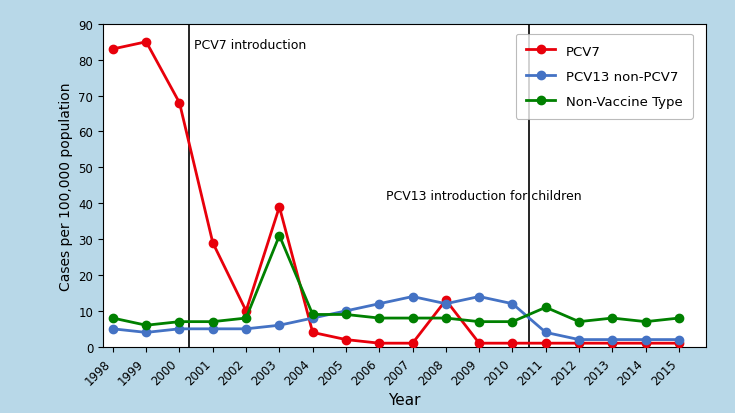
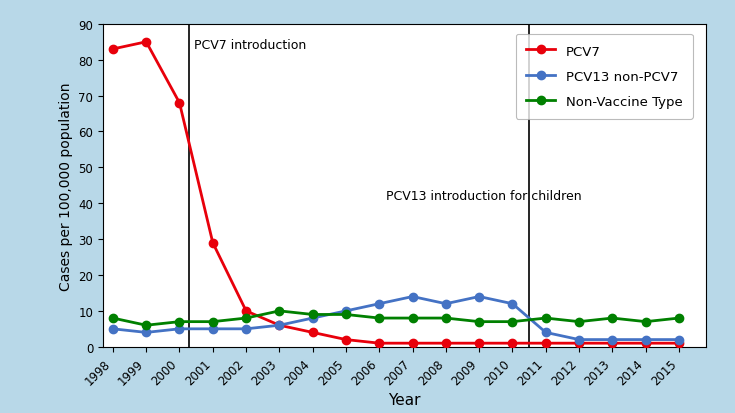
PCV7/2003: 39 -> 6
Non-Vaccine Type/2003: 31 -> 10
PCV7/2008: 13 -> 1
Non-Vaccine Type/2011: 11 -> 8
